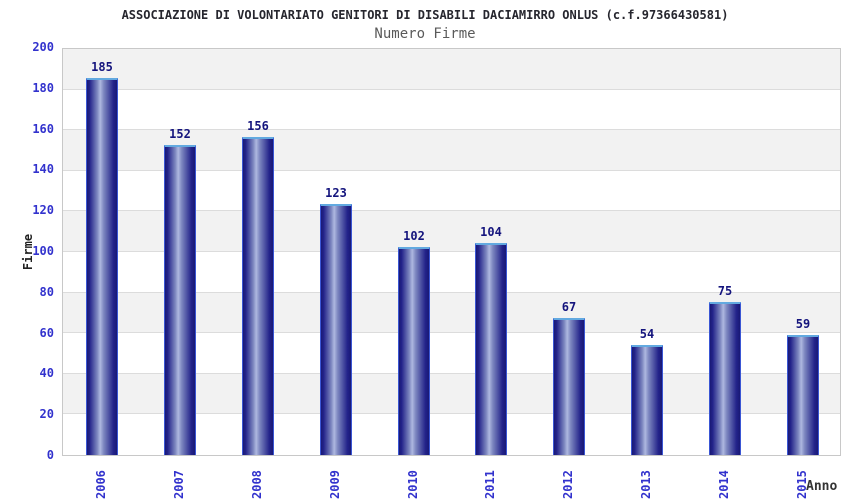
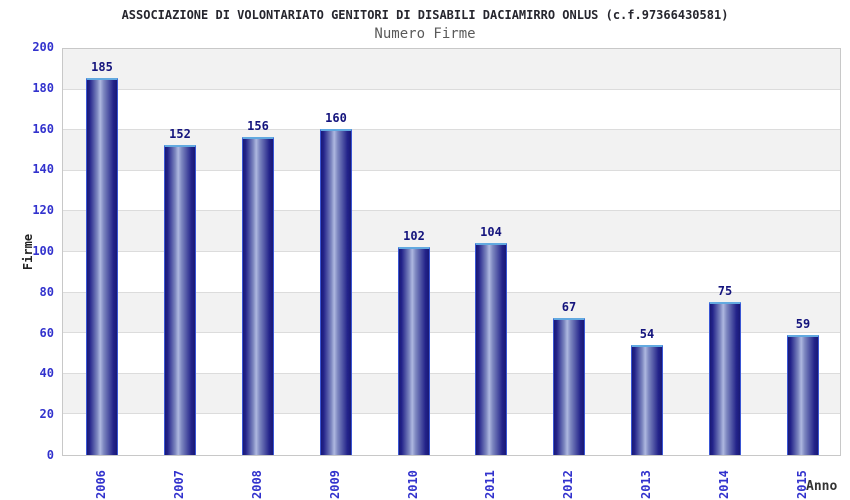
2009: 123 -> 160
